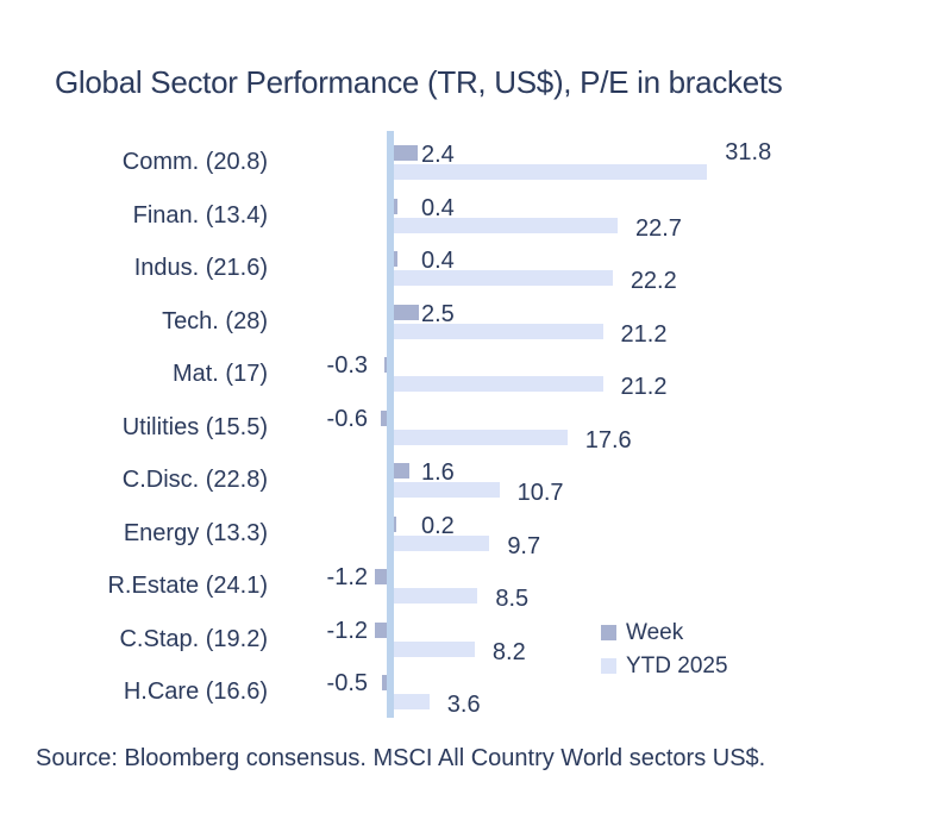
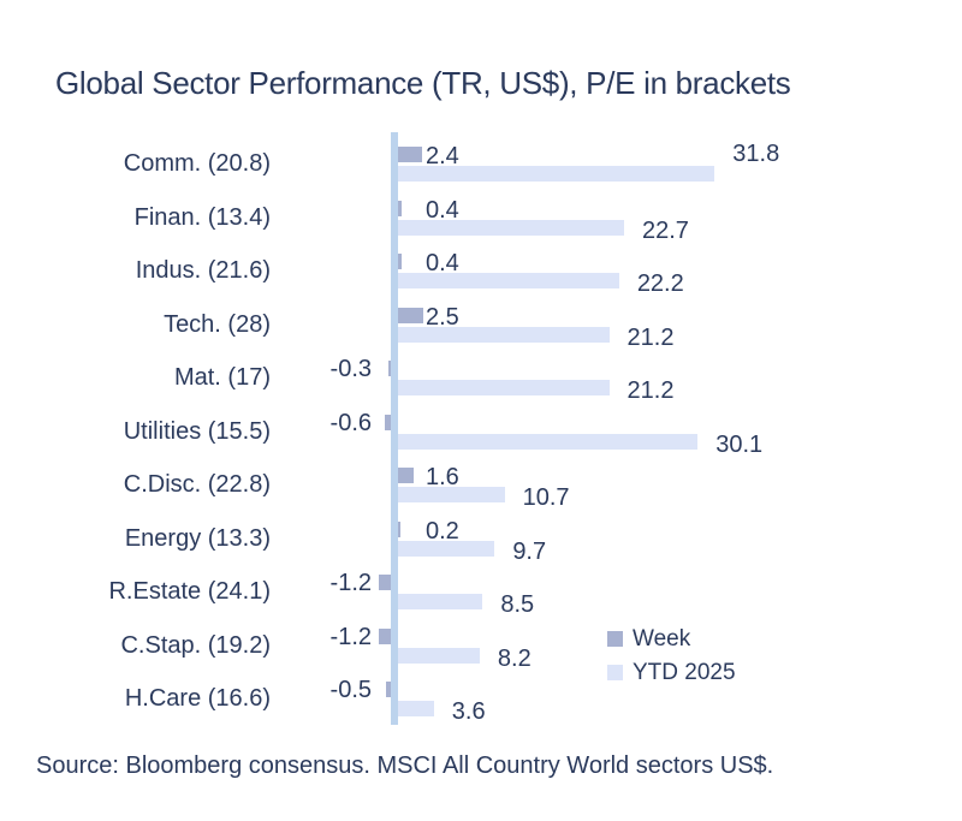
YTD 2025/Utilities (15.5): 17.6 -> 30.1
